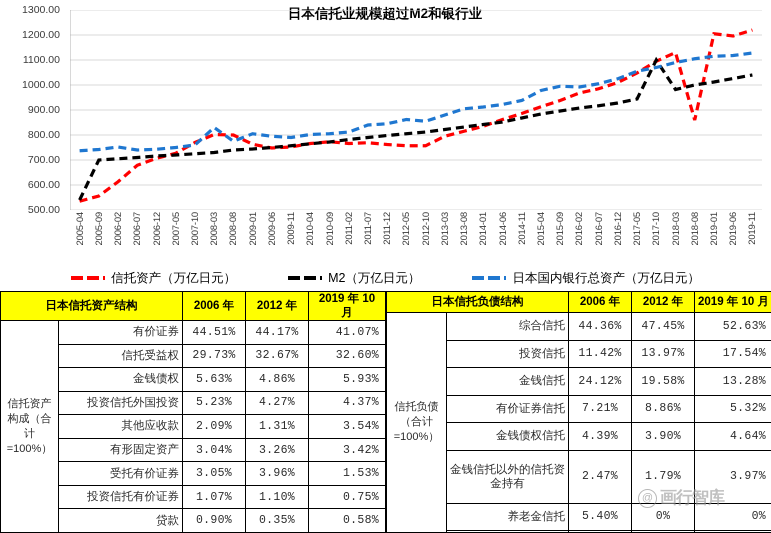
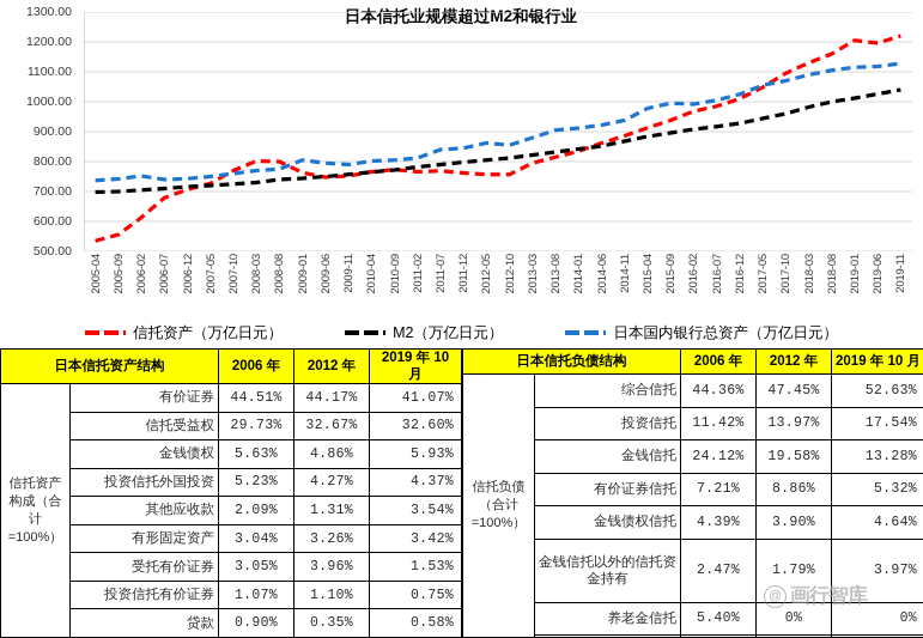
M2（万亿日元）/2005-04: 540 -> 700
日本国内银行总资产（万亿日元）/2008-03: 830 -> 770
M2（万亿日元）/2017-10: 1100 -> 960
信托资产（万亿日元）/2018-08: 860 -> 1160
